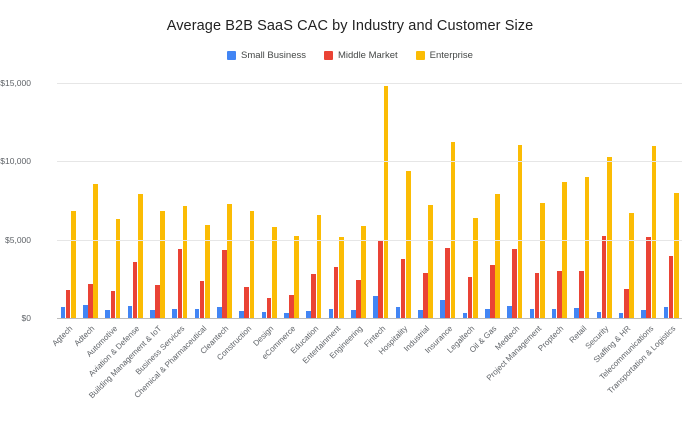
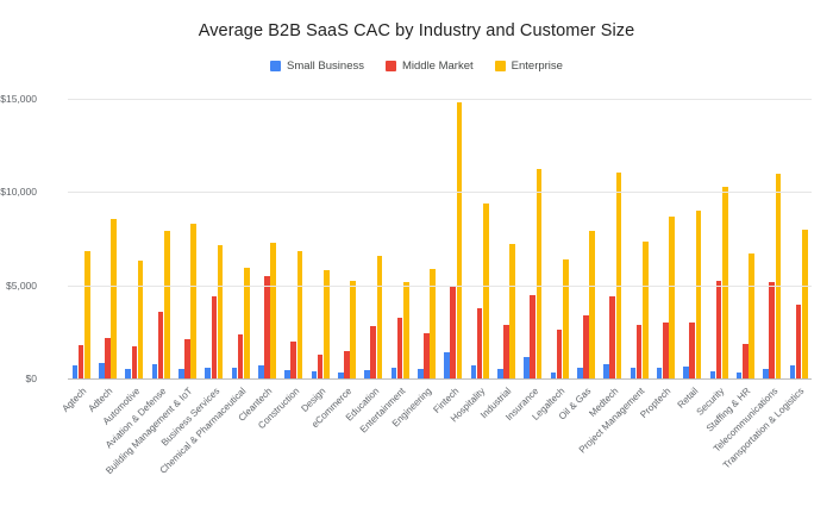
Enterprise/Building Management & IoT: $6800 -> $8300
Middle Market/Cleantech: $4400 -> $5500
